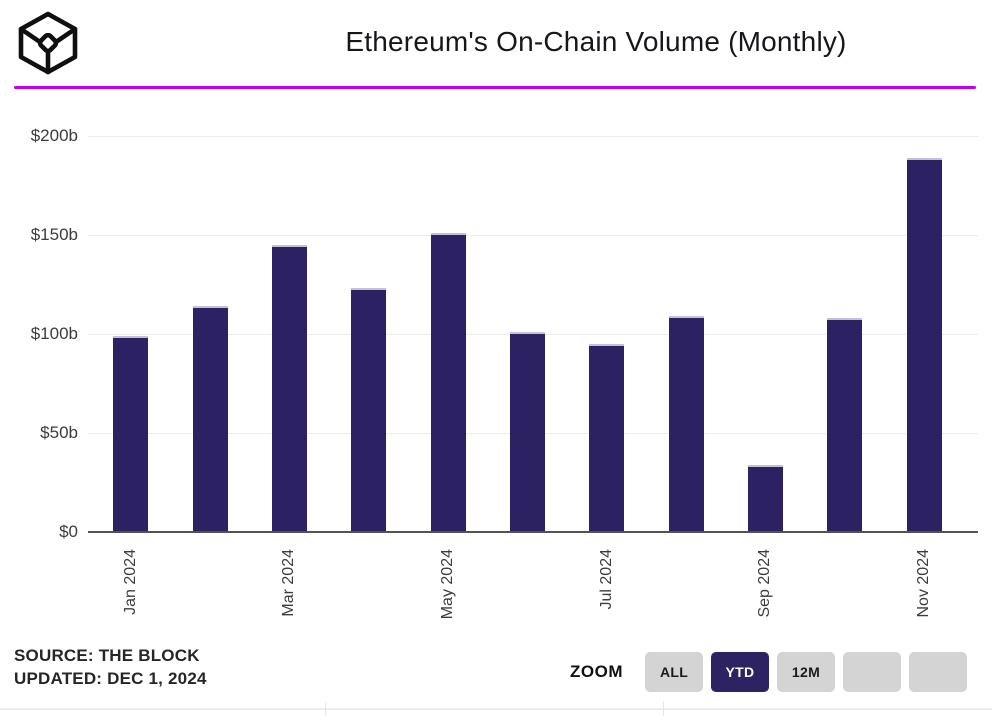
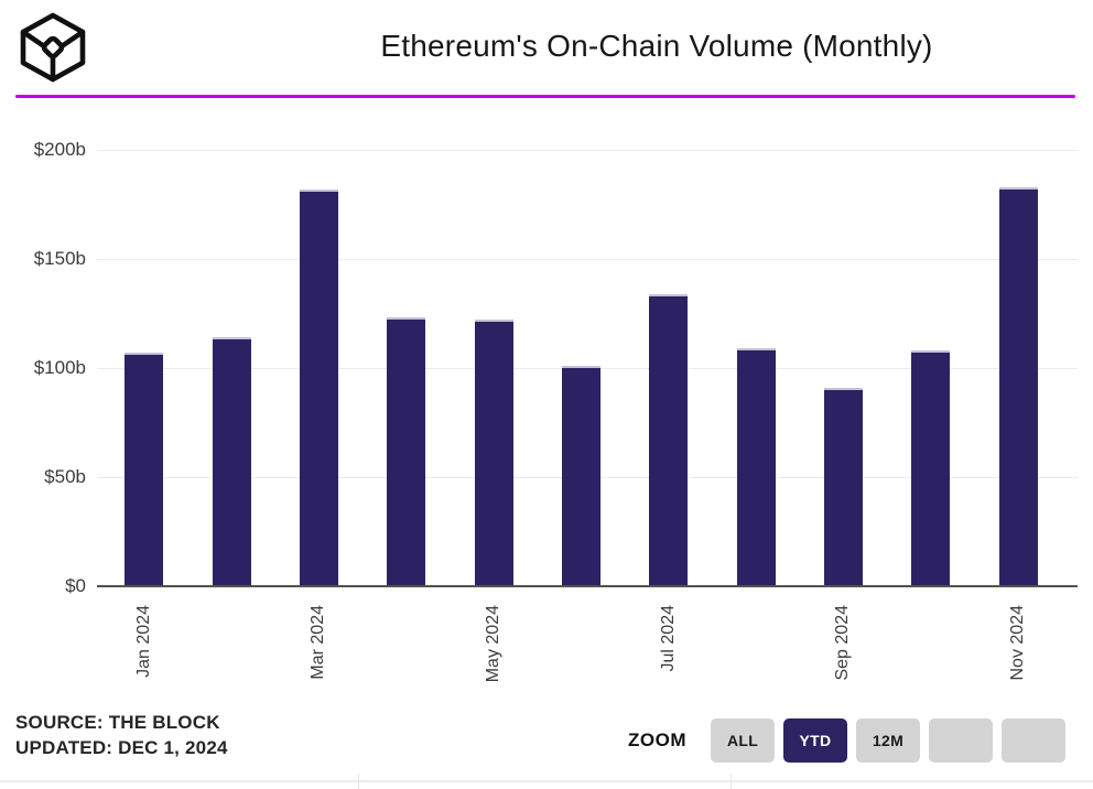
Jan 2024: $99b -> $107b
Mar 2024: $145b -> $182b
May 2024: $151b -> $122b
Jul 2024: $95b -> $134b
Sep 2024: $34b -> $91b
Nov 2024: $189b -> $183b
